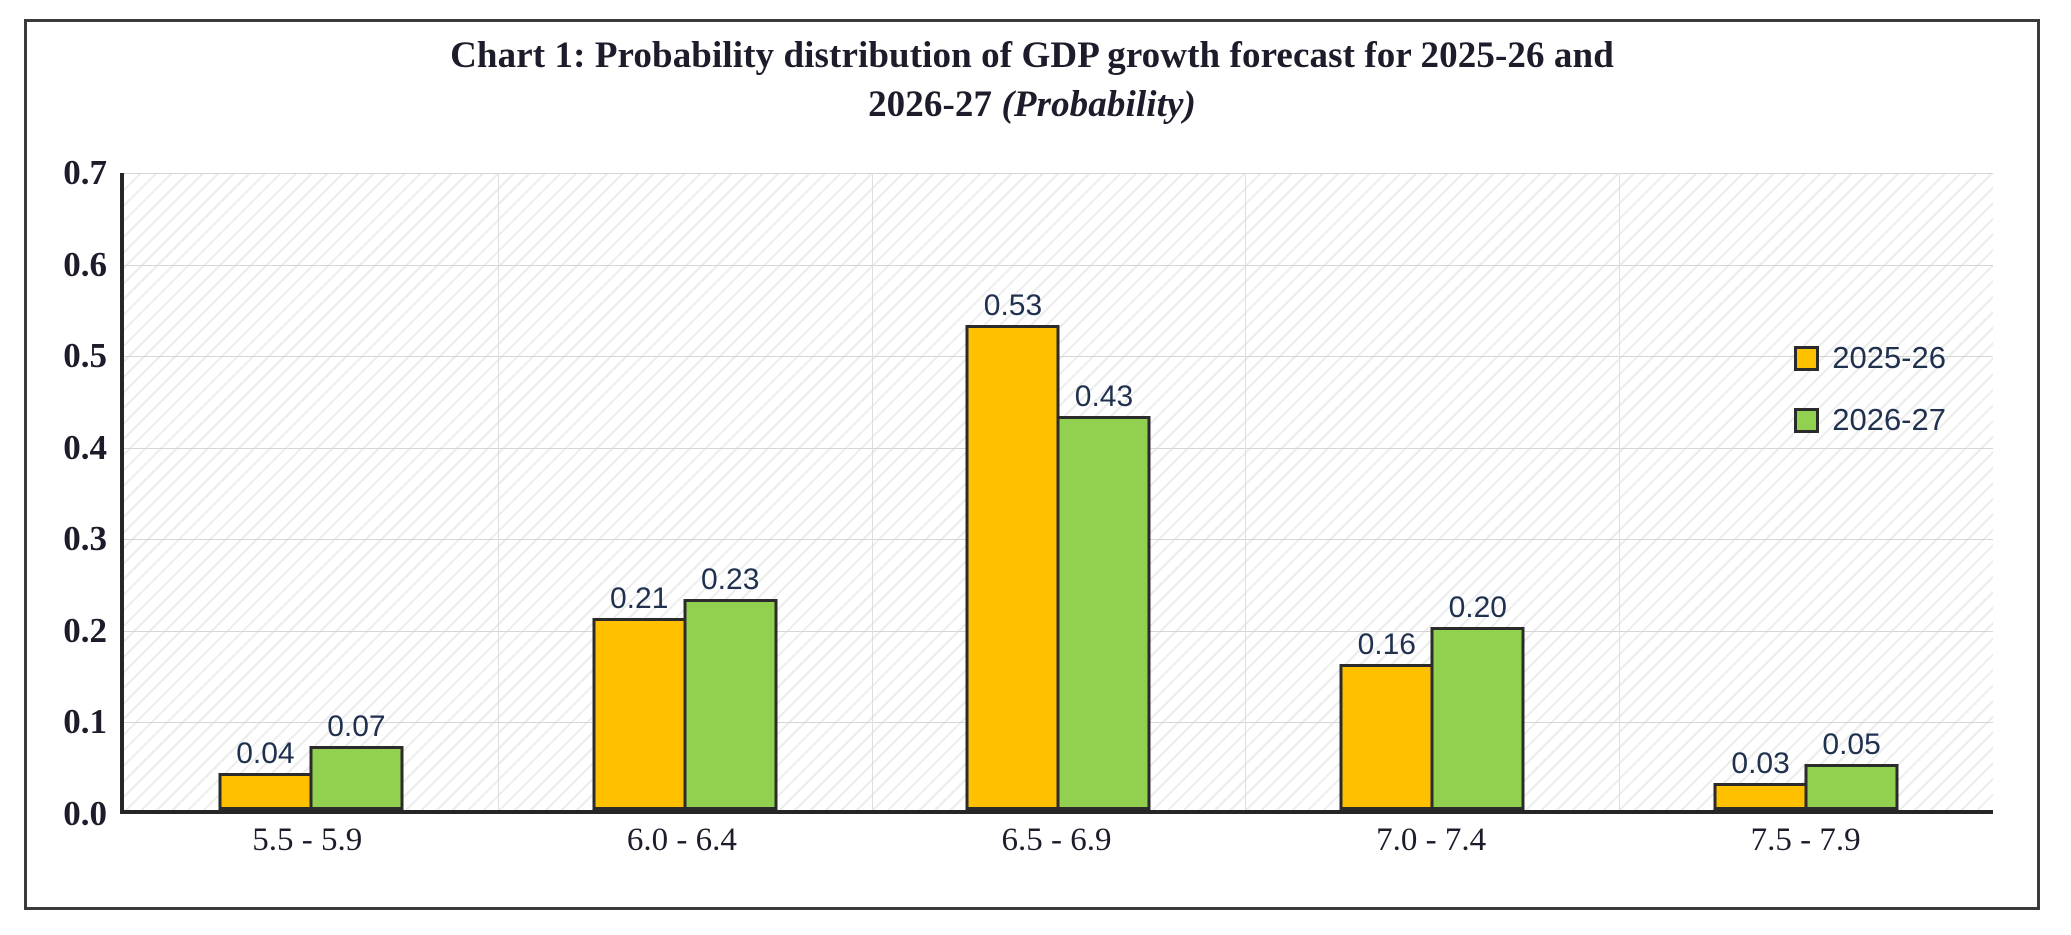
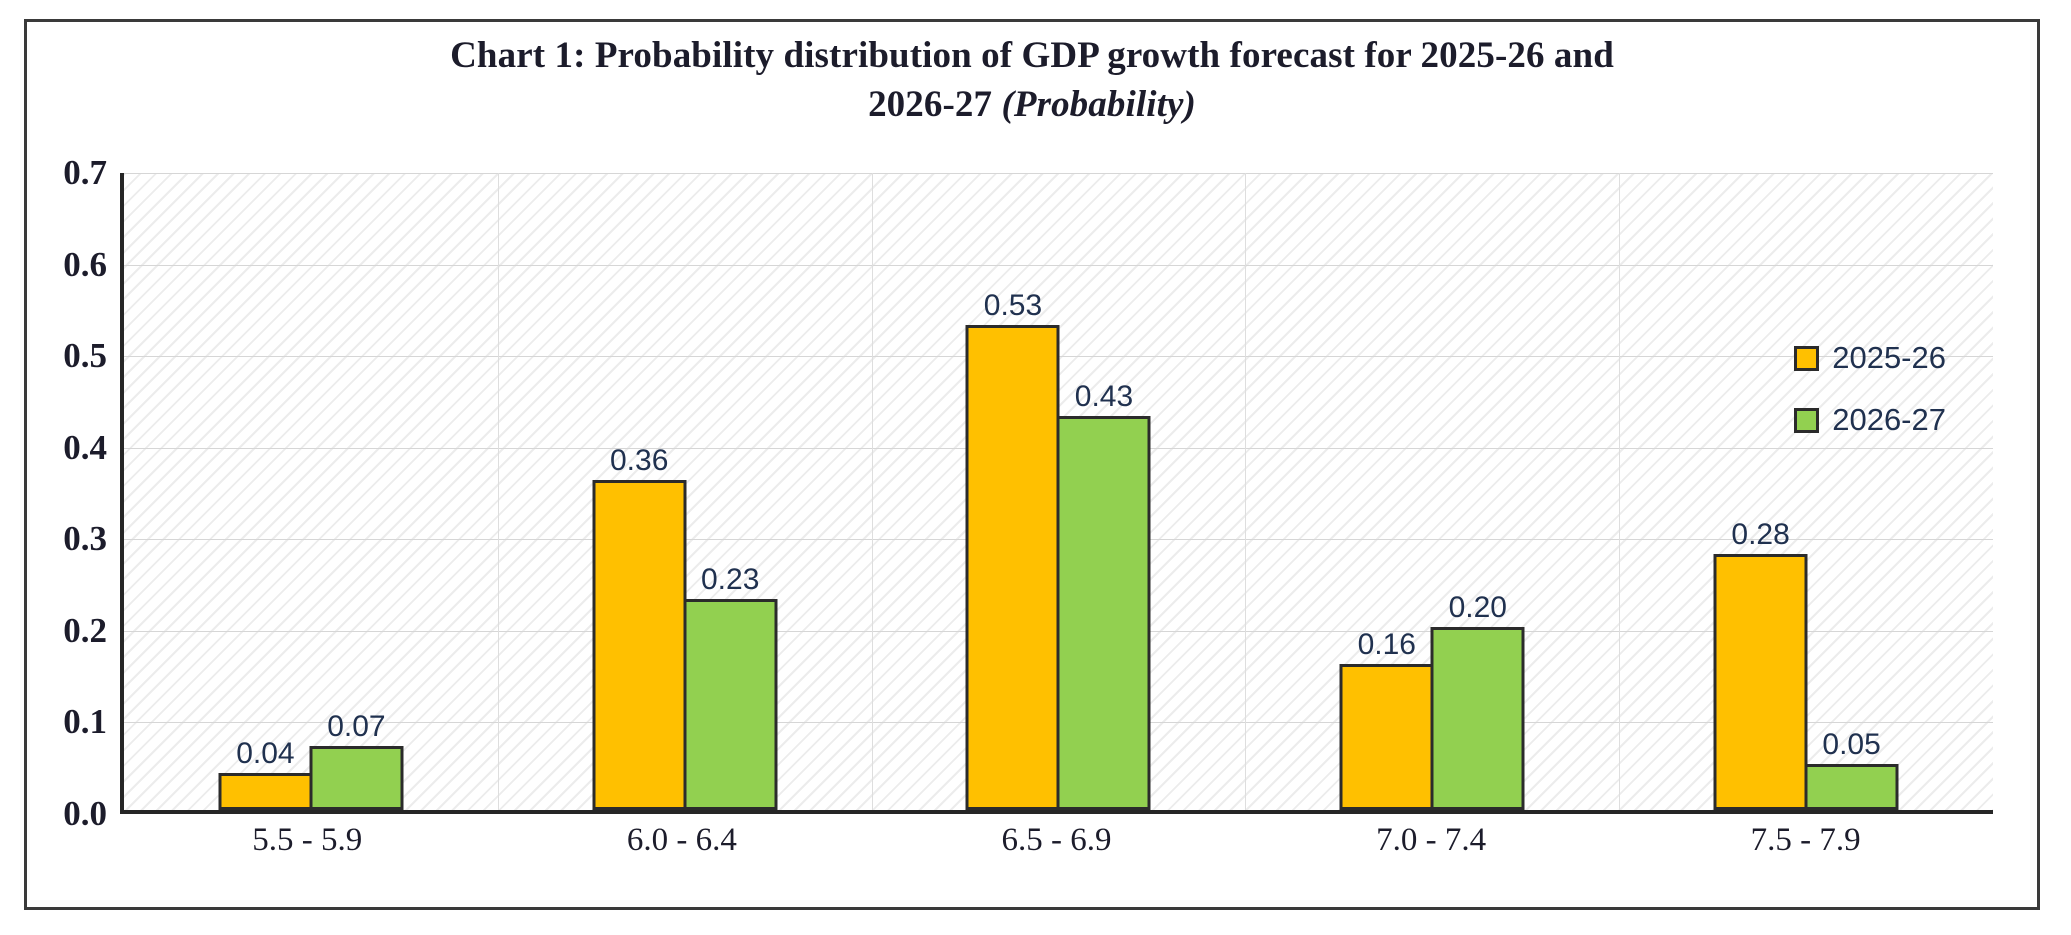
2025-26/6.0 - 6.4: 0.21 -> 0.36
2025-26/7.5 - 7.9: 0.03 -> 0.28
